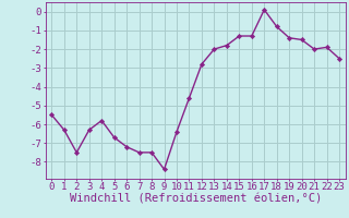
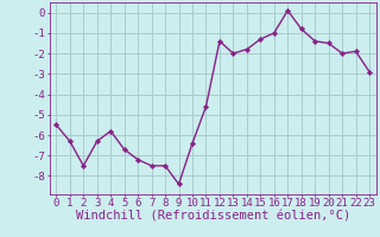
12: -2.8 -> -1.4
16: -1.3 -> -1.0
23: -2.5 -> -2.9
